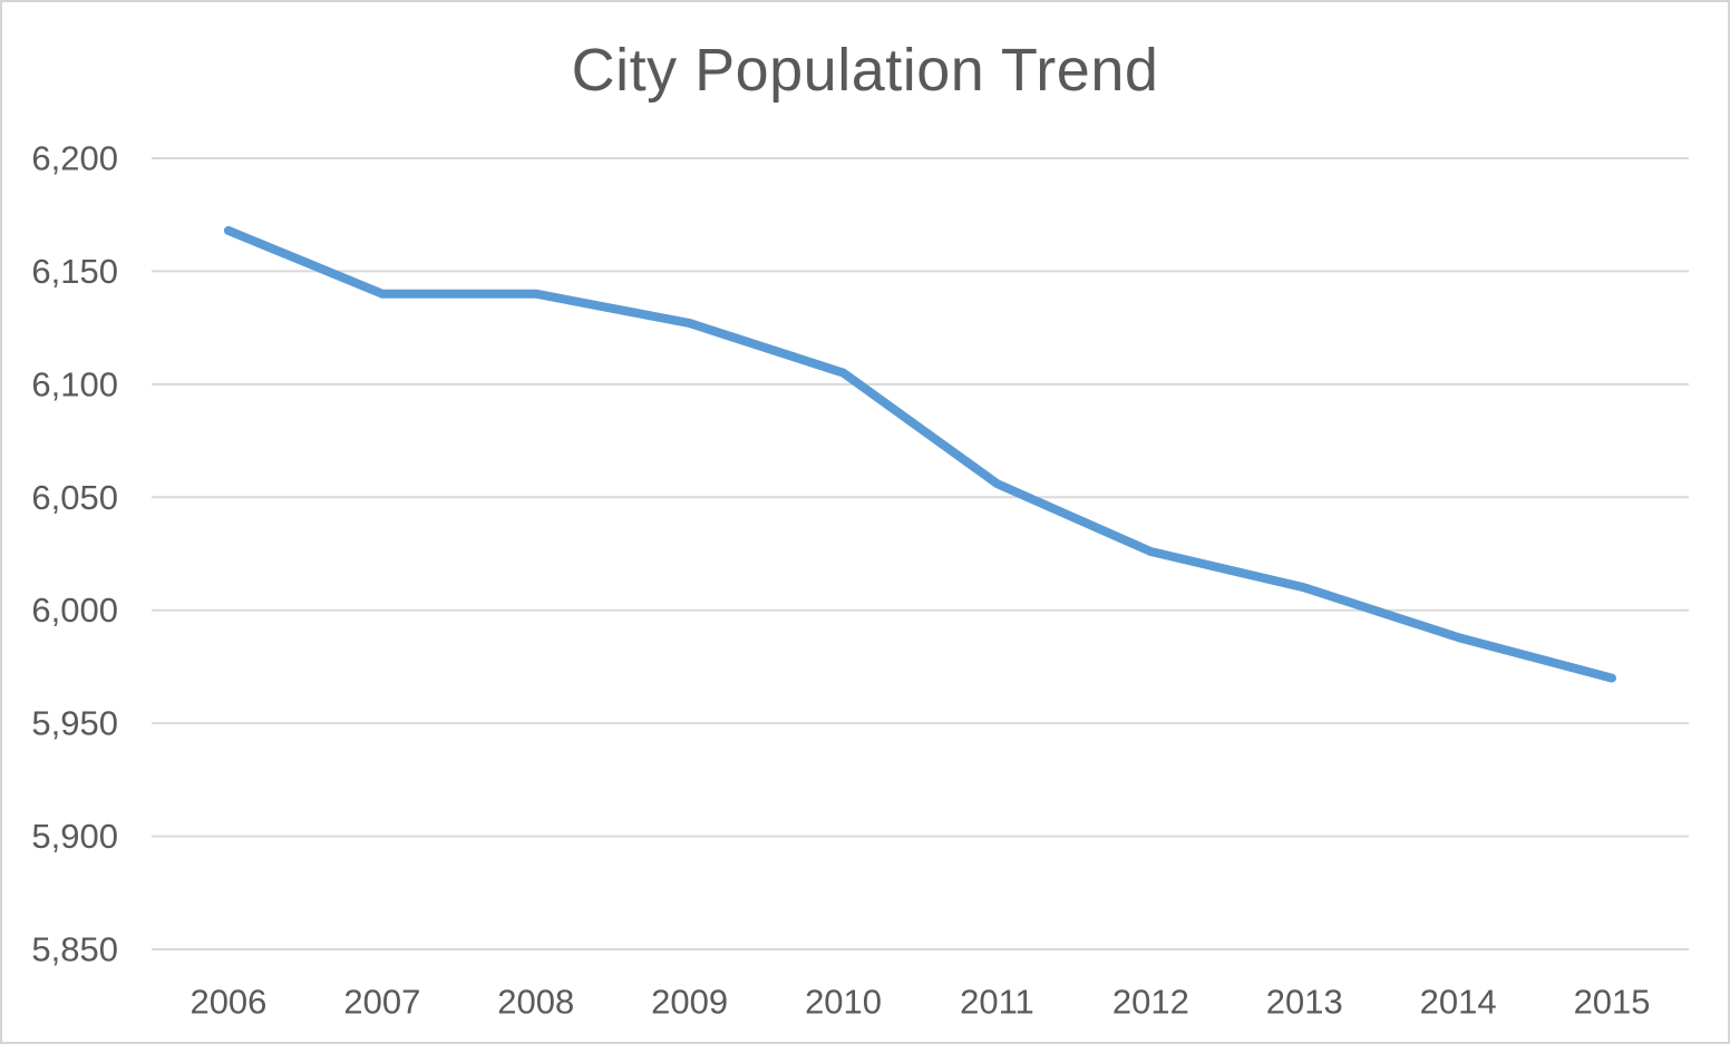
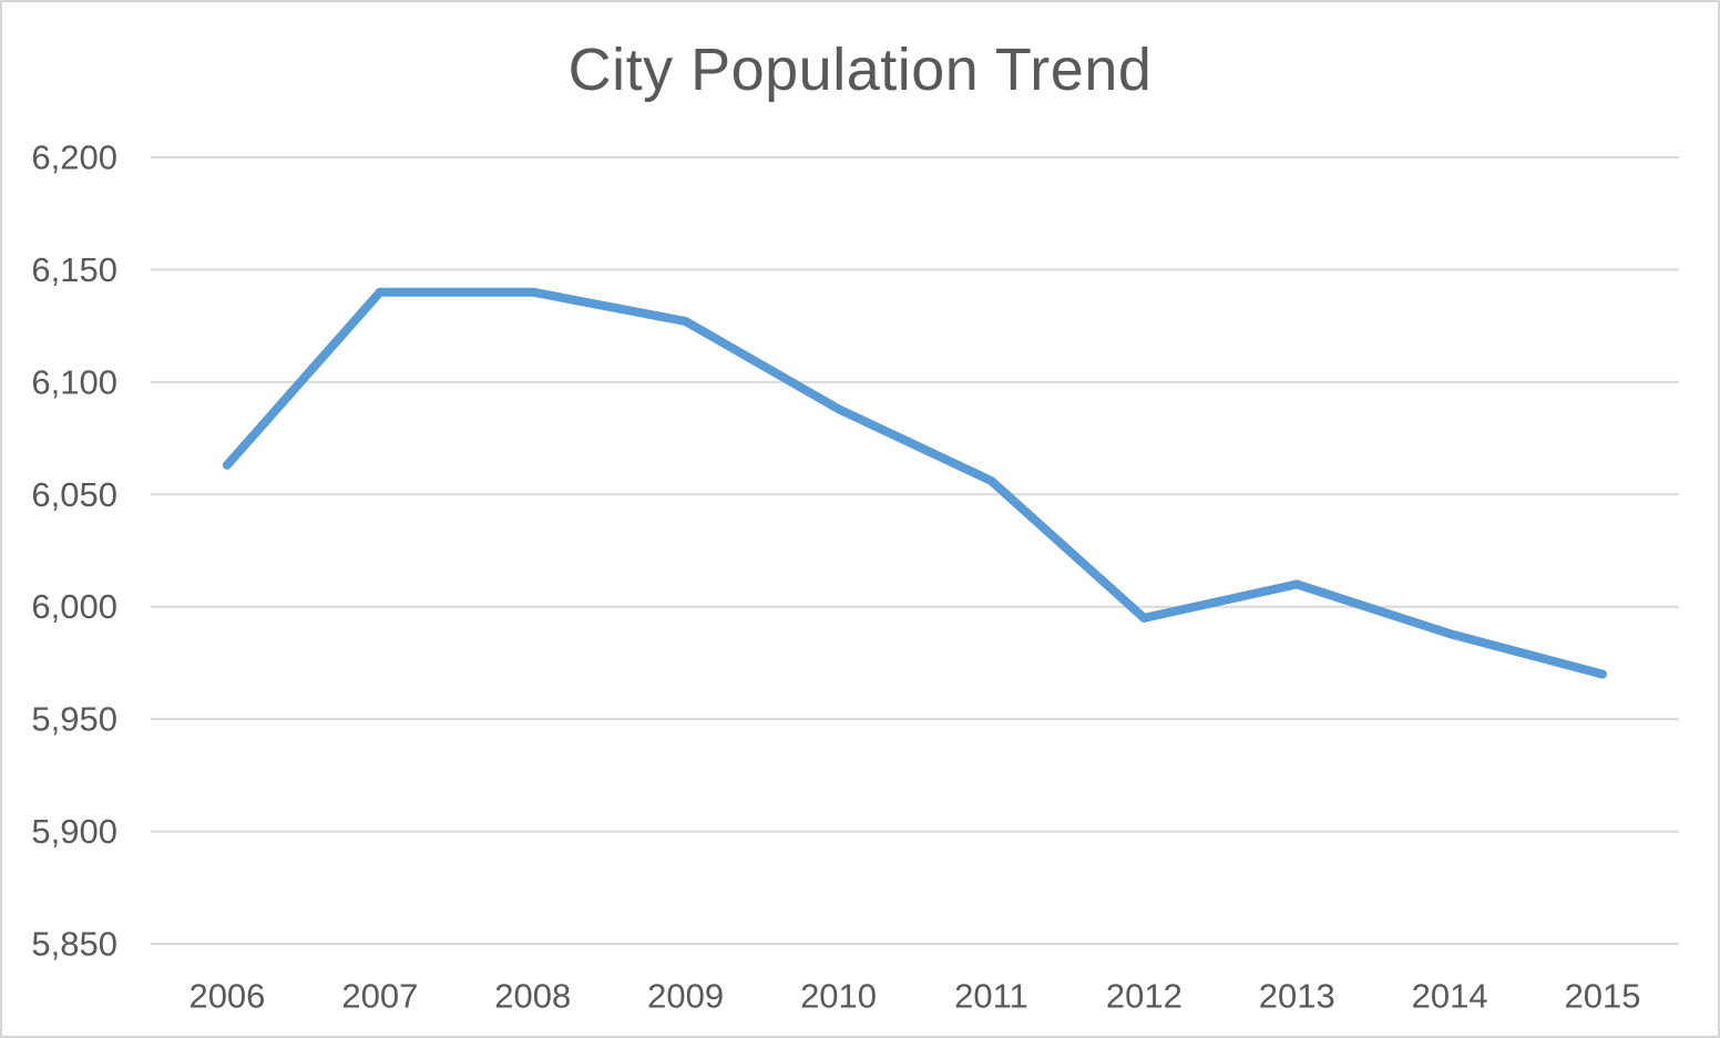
2006: 6168 -> 6063
2010: 6105 -> 6088
2012: 6026 -> 5995
